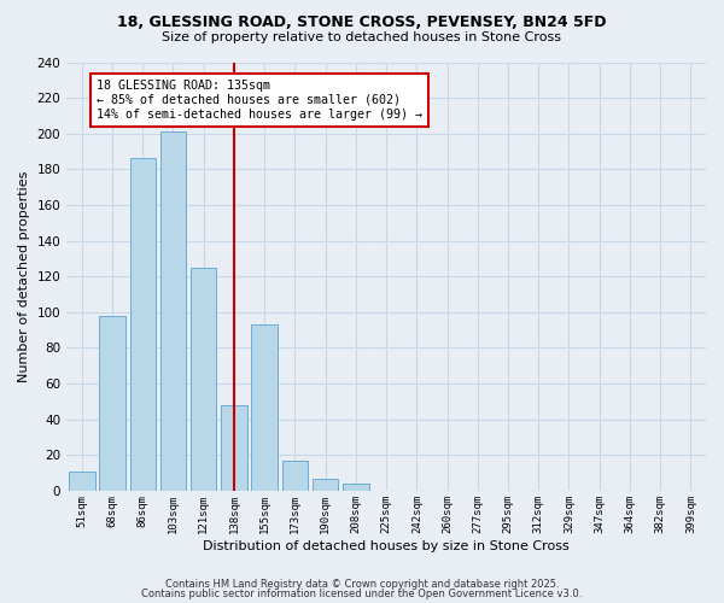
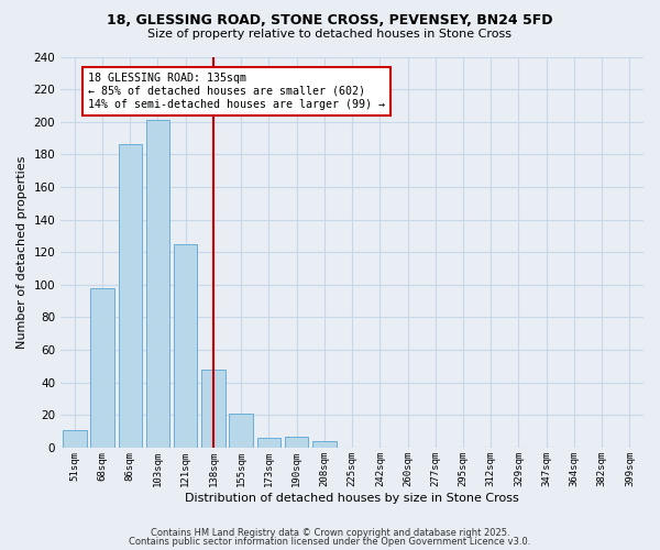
155sqm: 93 -> 21
173sqm: 17 -> 6
